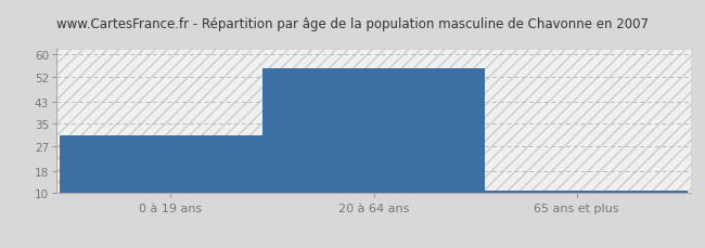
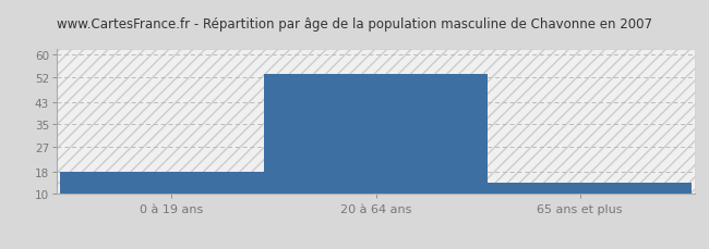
0 à 19 ans: 31 -> 18
20 à 64 ans: 55 -> 53
65 ans et plus: 11 -> 14
